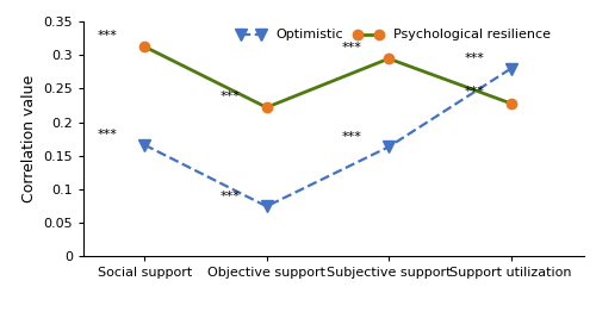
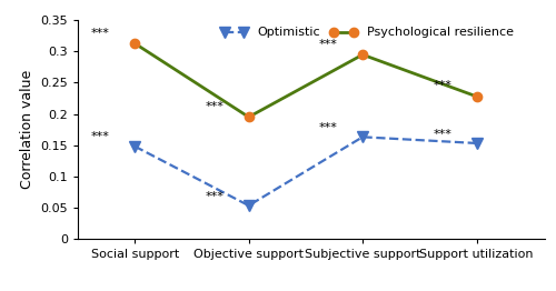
Optimistic/Social support: 0.166 -> 0.148
Optimistic/Objective support: 0.074 -> 0.053
Psychological resilience/Objective support: 0.222 -> 0.195
Optimistic/Support utilization: 0.280 -> 0.153
